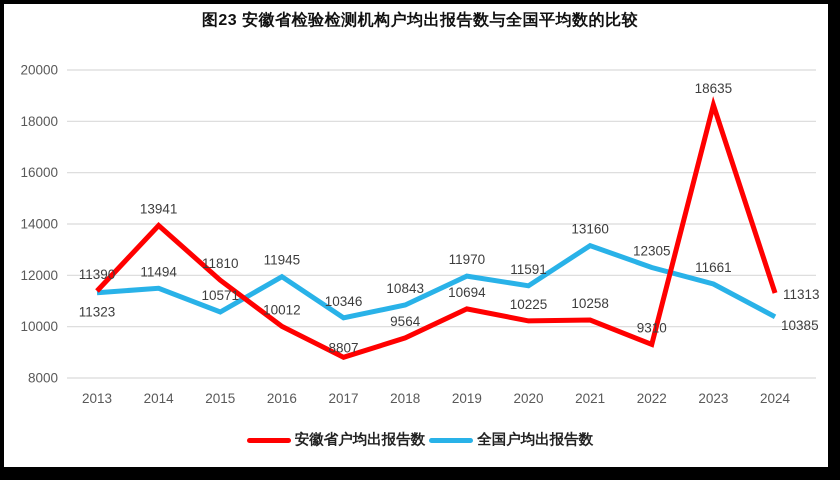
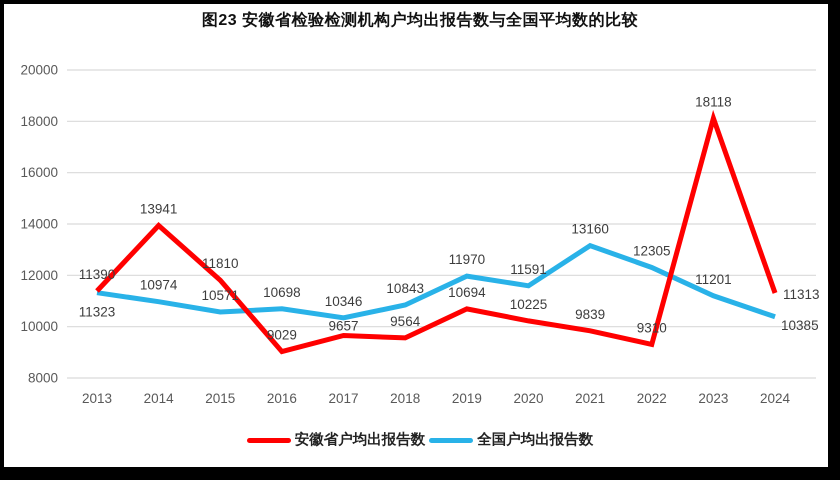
全国户均出报告数/2014: 11494 -> 10974
安徽省户均出报告数/2016: 10012 -> 9029
全国户均出报告数/2016: 11945 -> 10698
安徽省户均出报告数/2017: 8807 -> 9657
安徽省户均出报告数/2021: 10258 -> 9839
安徽省户均出报告数/2023: 18635 -> 18118
全国户均出报告数/2023: 11661 -> 11201
